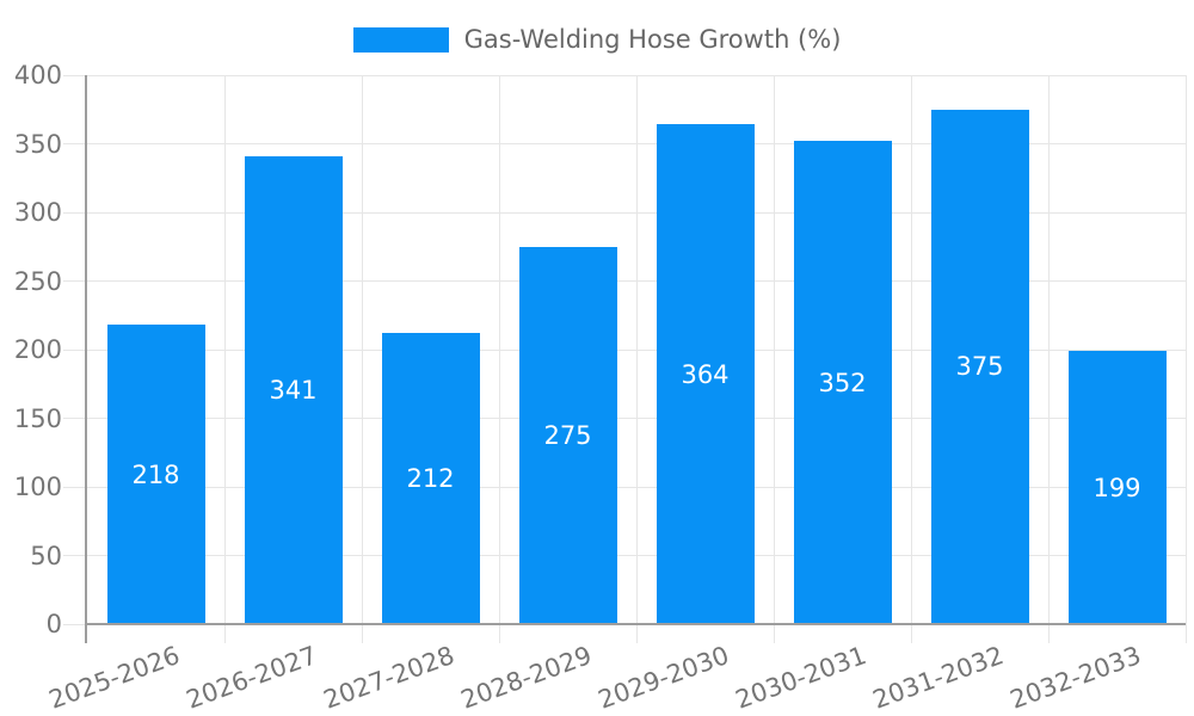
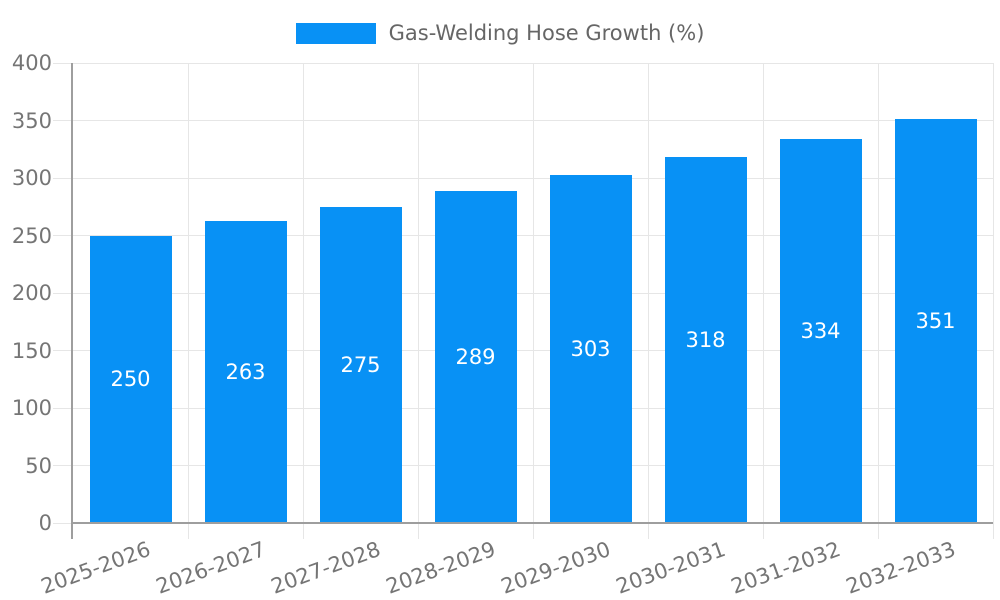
2025-2026: 218 -> 250
2026-2027: 341 -> 263
2027-2028: 212 -> 275
2028-2029: 275 -> 289
2029-2030: 364 -> 303
2030-2031: 352 -> 318
2031-2032: 375 -> 334
2032-2033: 199 -> 351
